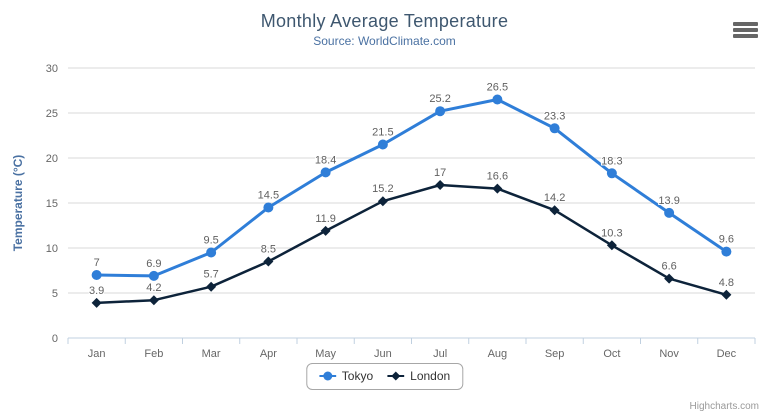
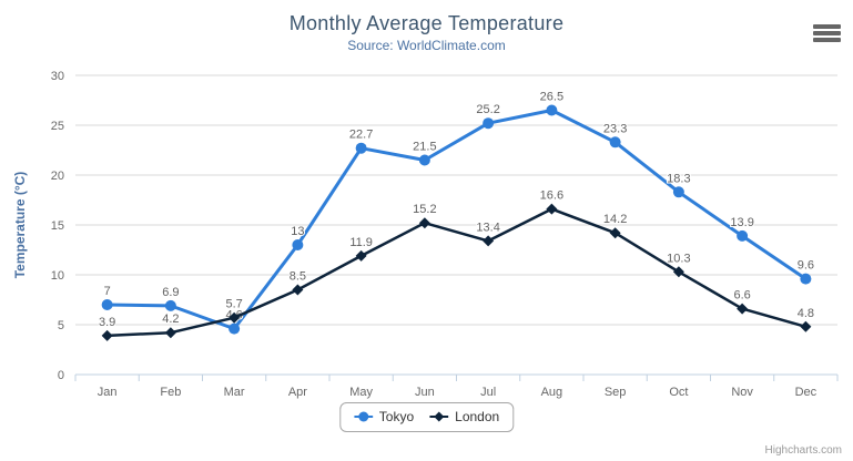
Tokyo/Mar: 9.5 -> 4.6
Tokyo/Apr: 14.5 -> 13
Tokyo/May: 18.4 -> 22.7
London/Jul: 17 -> 13.4
